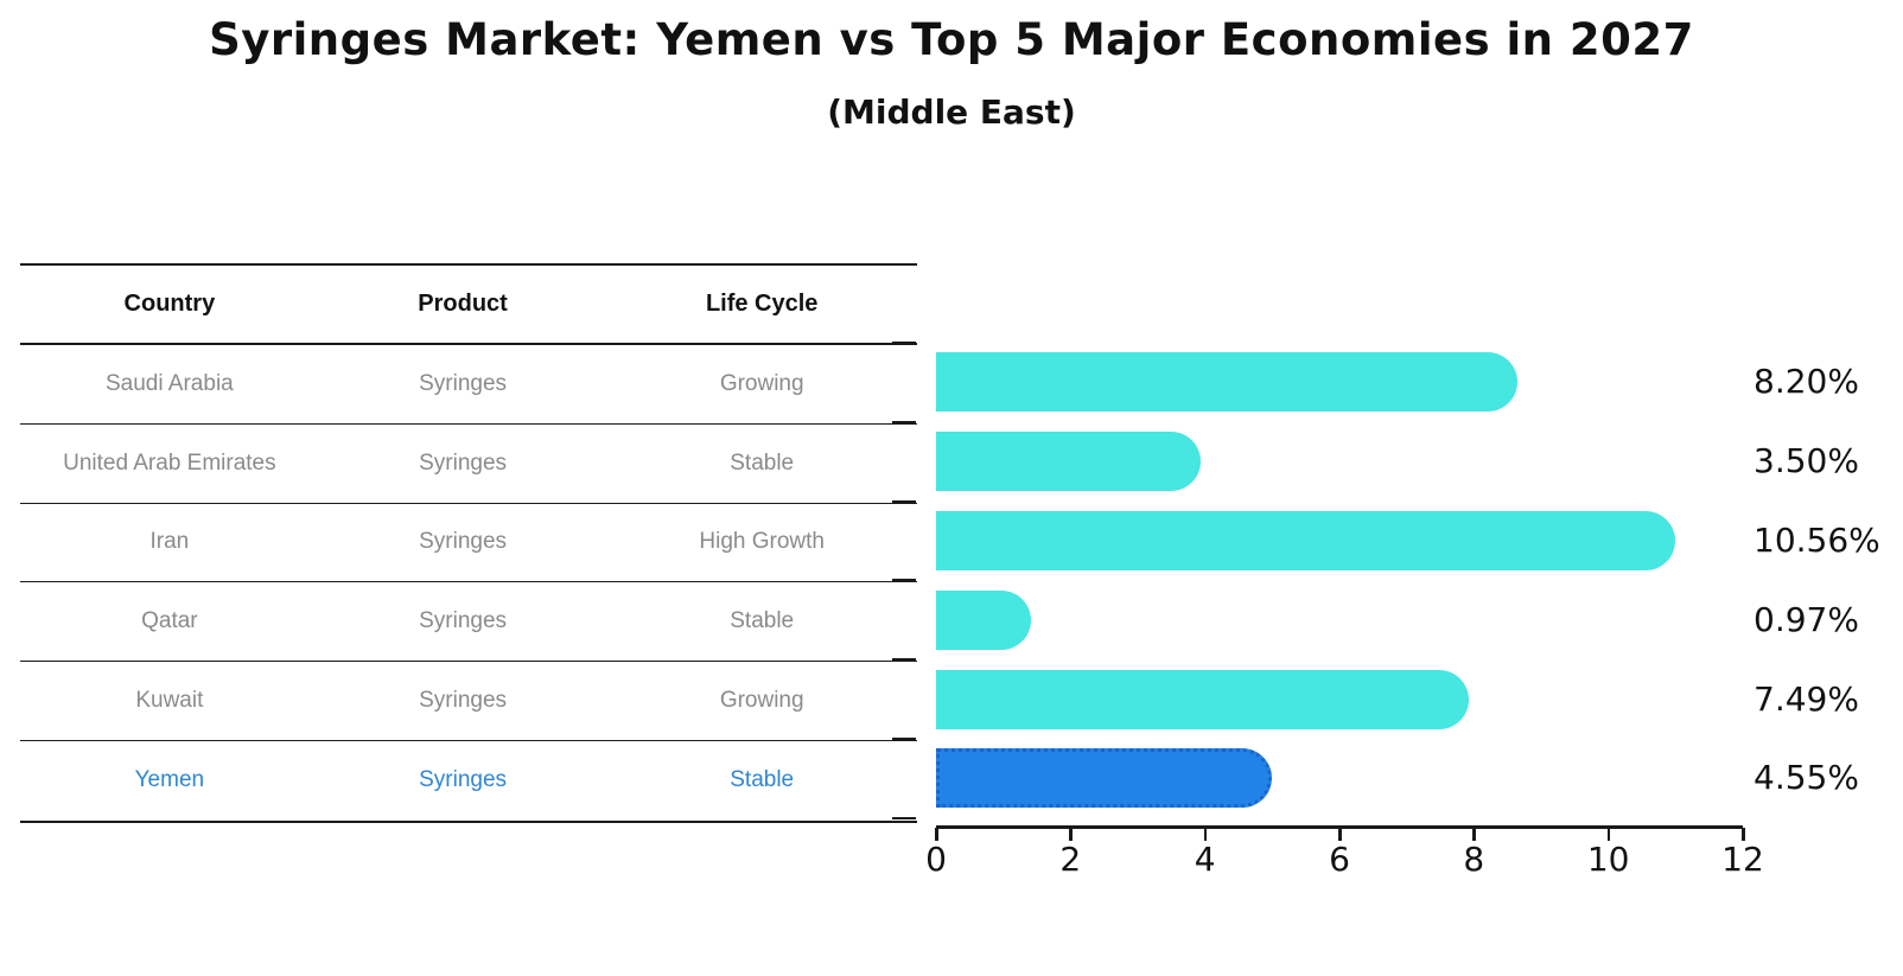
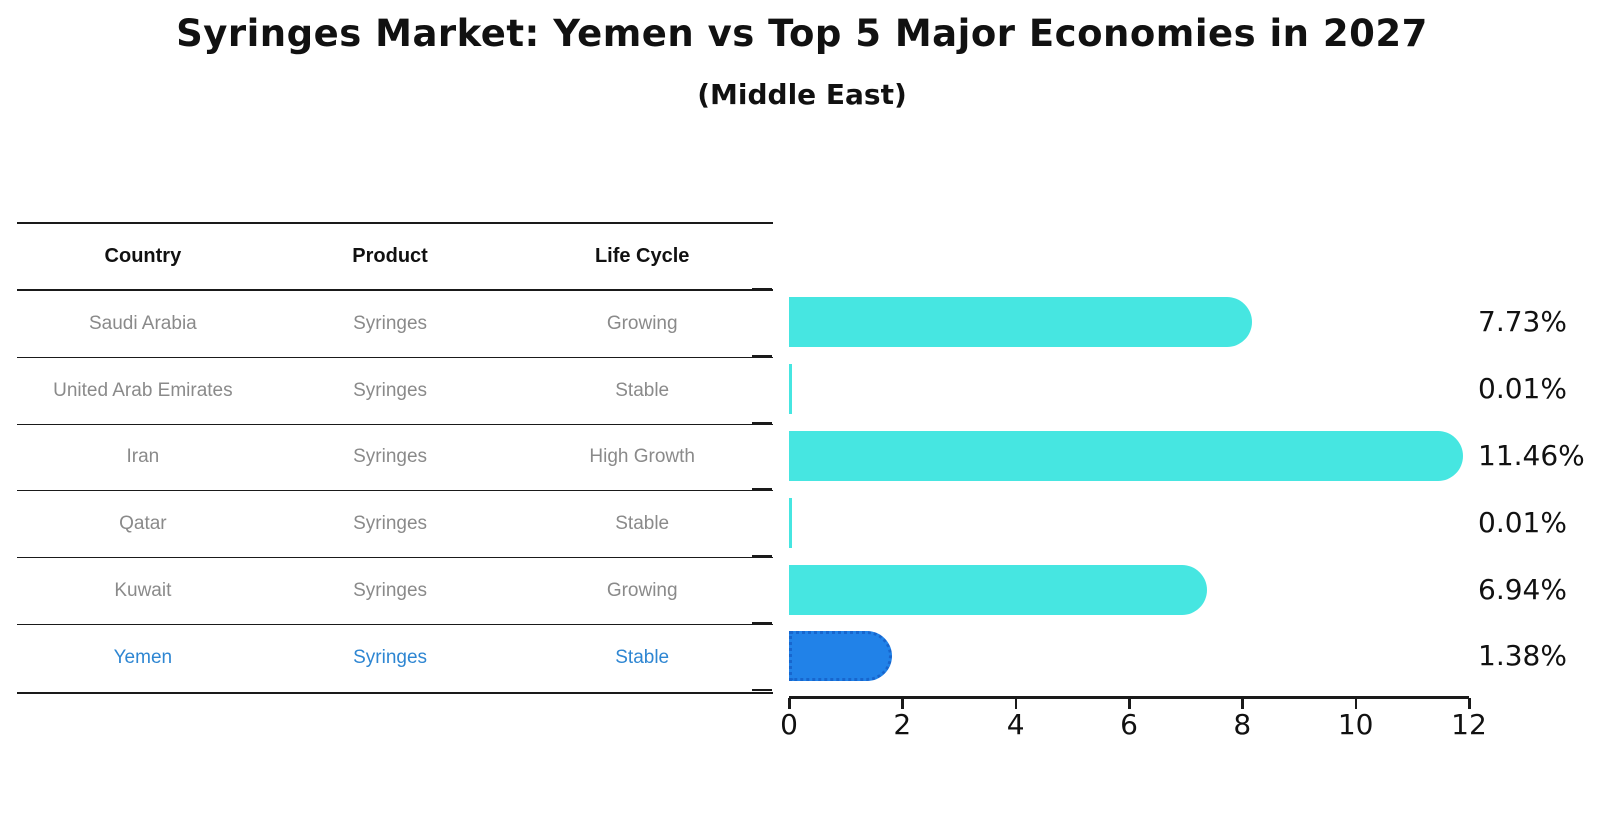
Saudi Arabia: 8.20% -> 7.73%
United Arab Emirates: 3.50% -> 0.01%
Iran: 10.56% -> 11.46%
Qatar: 0.97% -> 0.01%
Kuwait: 7.49% -> 6.94%
Yemen: 4.55% -> 1.38%
